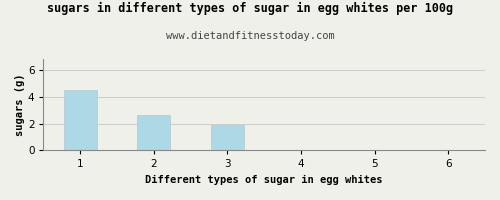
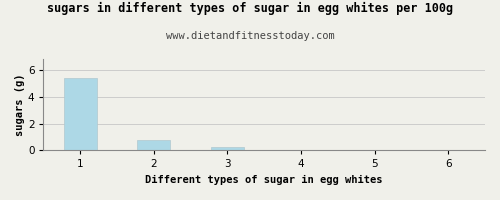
1: 4.5 -> 5.4
2: 2.6 -> 0.8
3: 1.9 -> 0.2
